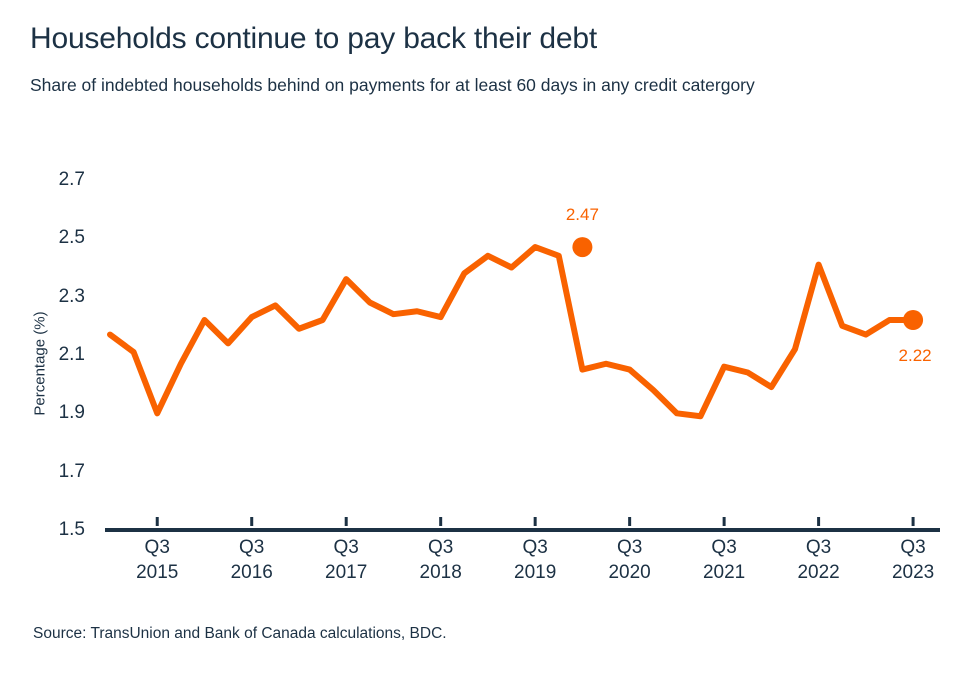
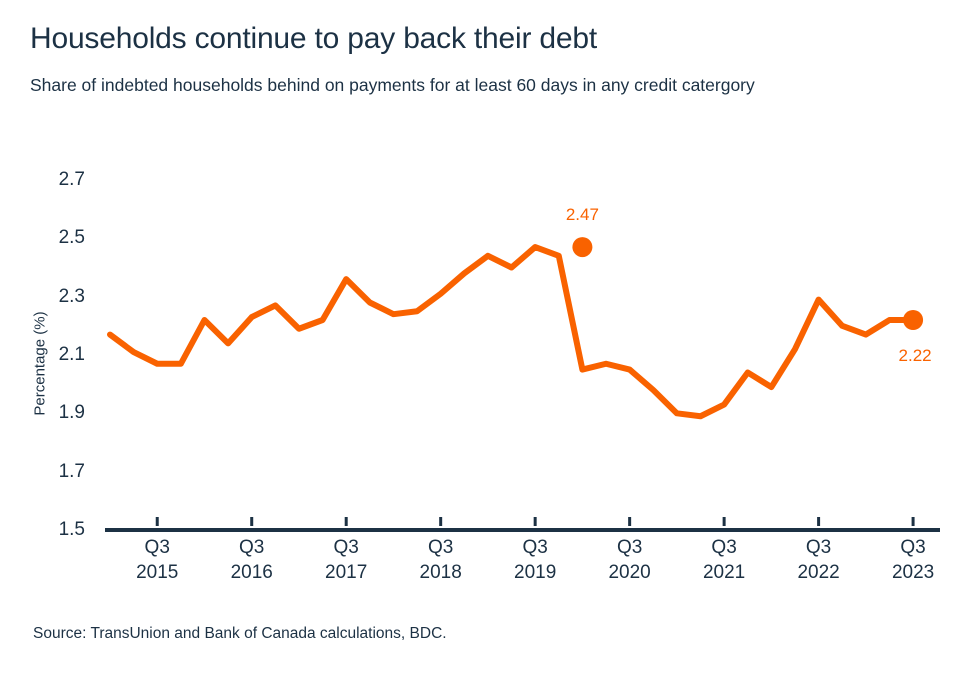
Q3 2015: 1.90 -> 2.07
Q3 2018: 2.23 -> 2.31
Q3 2021: 2.06 -> 1.93
Q3 2022: 2.41 -> 2.29
